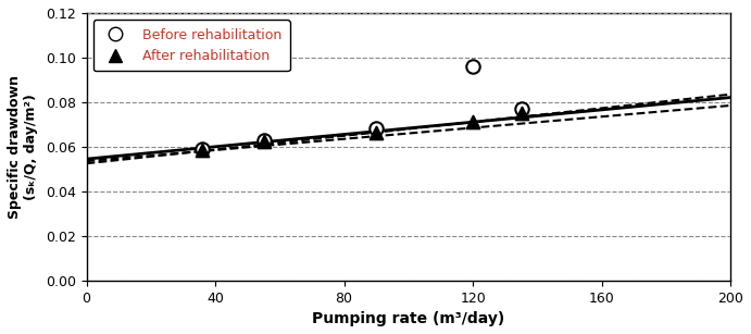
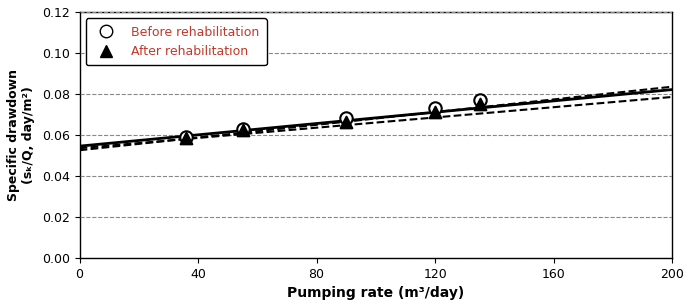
Before rehabilitation/120: 0.096 -> 0.073
